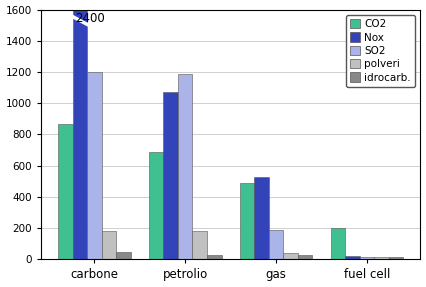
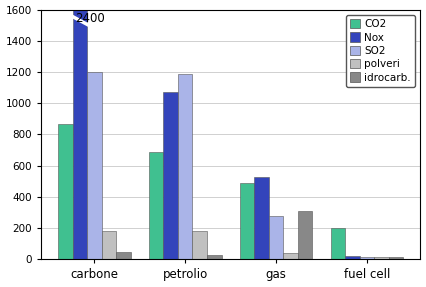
SO2/gas: 190 -> 280
idrocarb./gas: 30 -> 310
